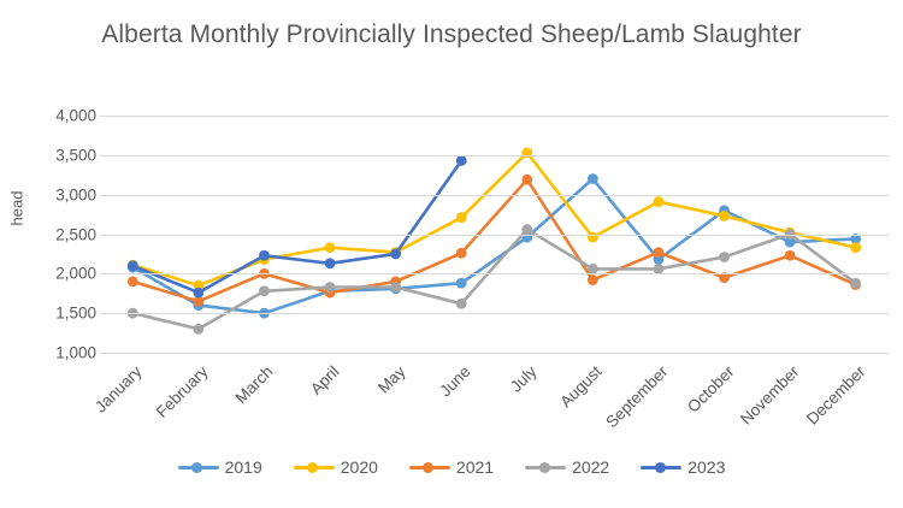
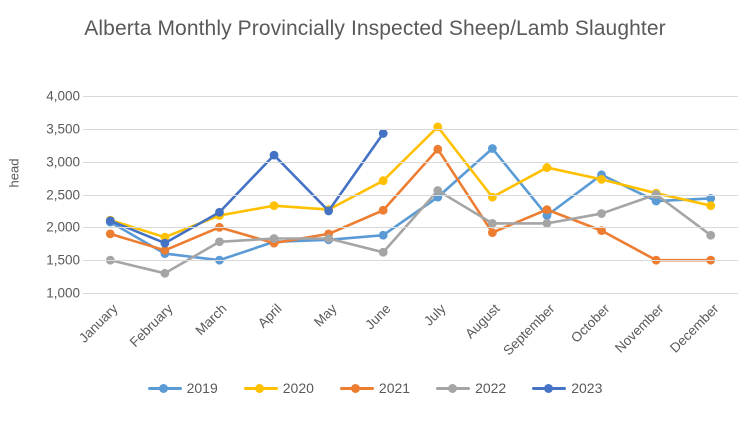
2023/April: 2100 -> 3100
2021/November: 2200 -> 1500
2021/December: 1900 -> 1500
